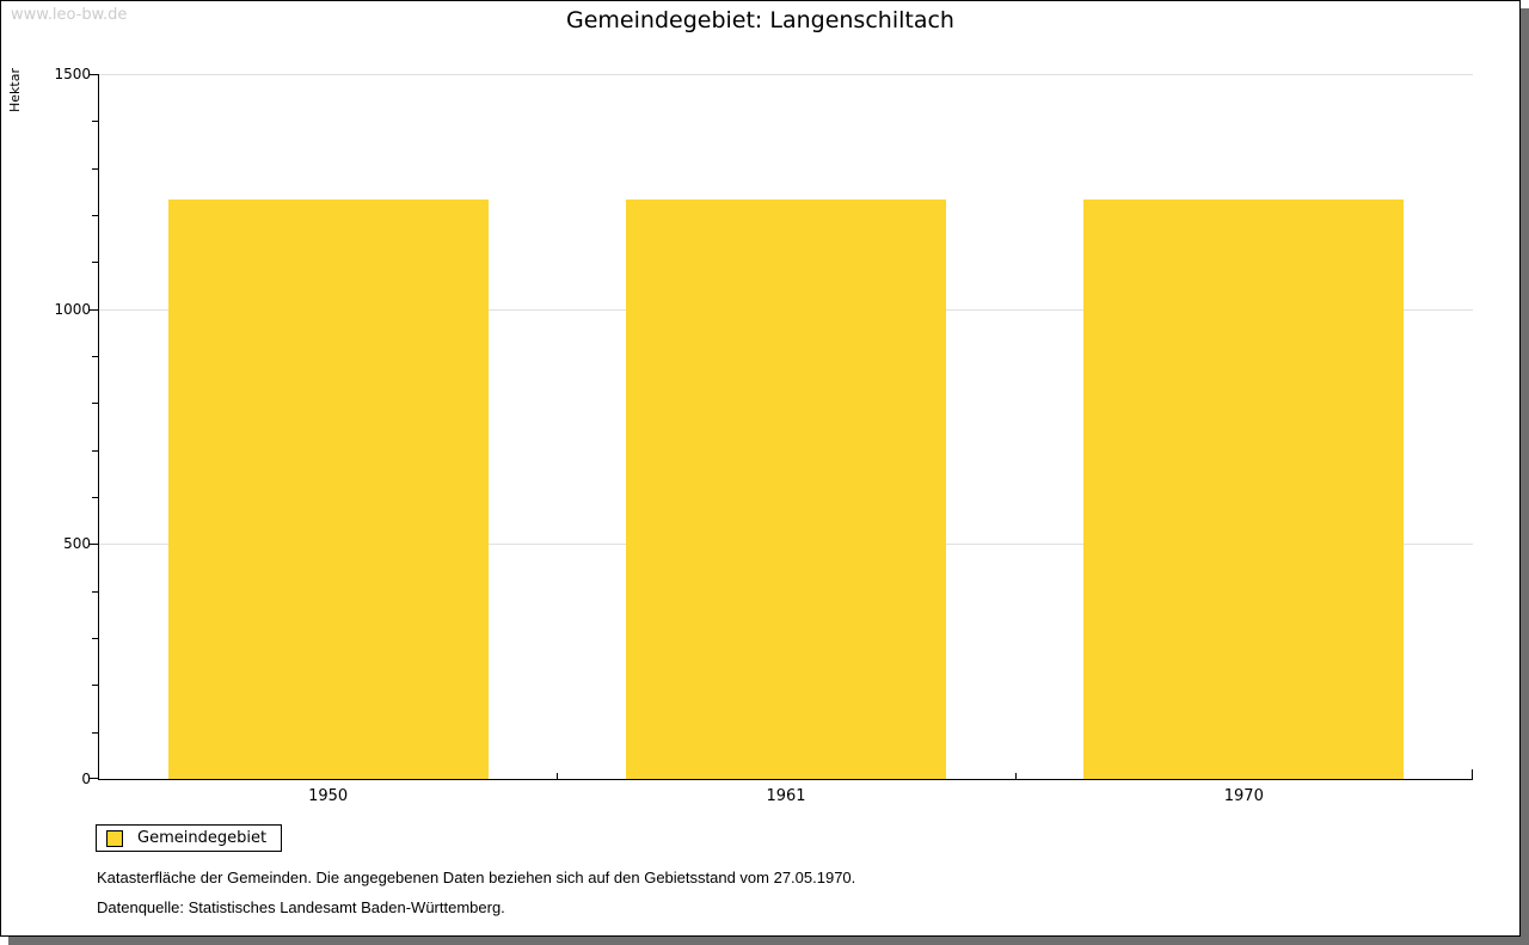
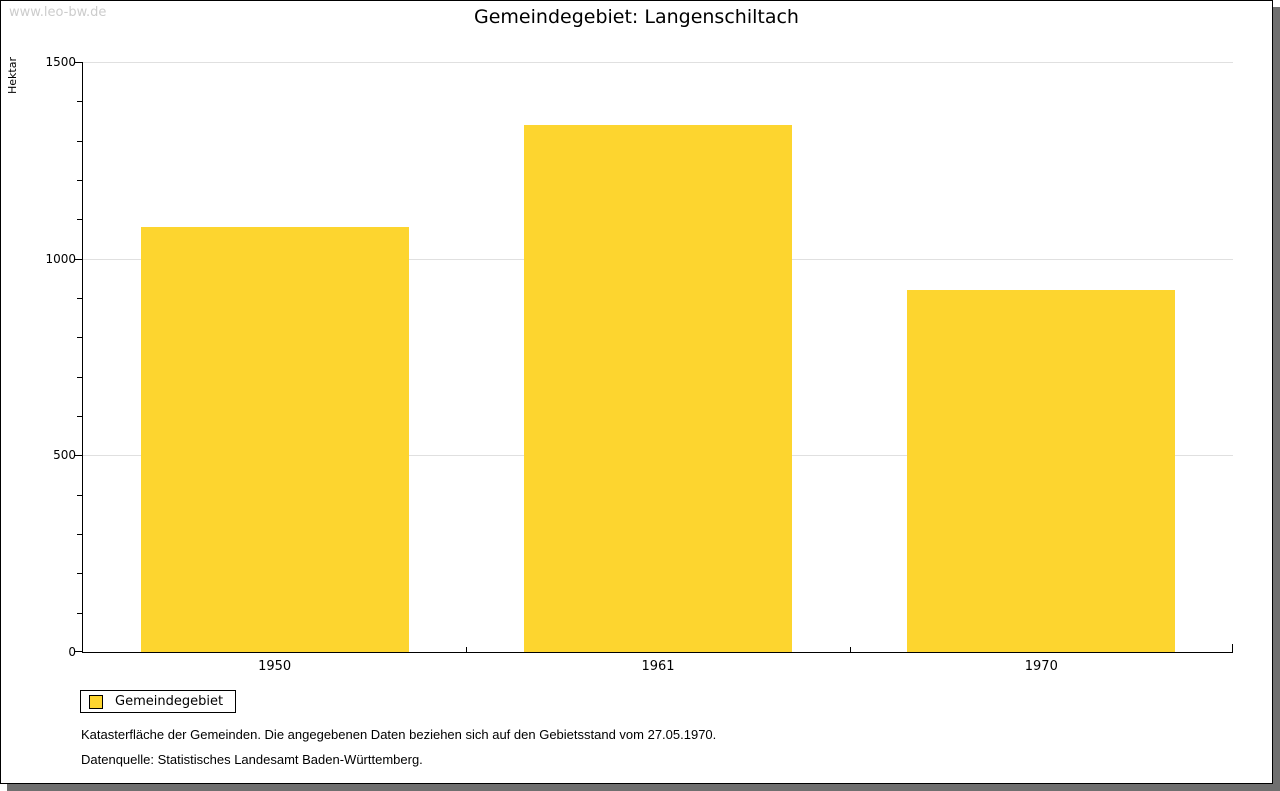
1950: 1230 -> 1080
1961: 1230 -> 1340
1970: 1230 -> 920
